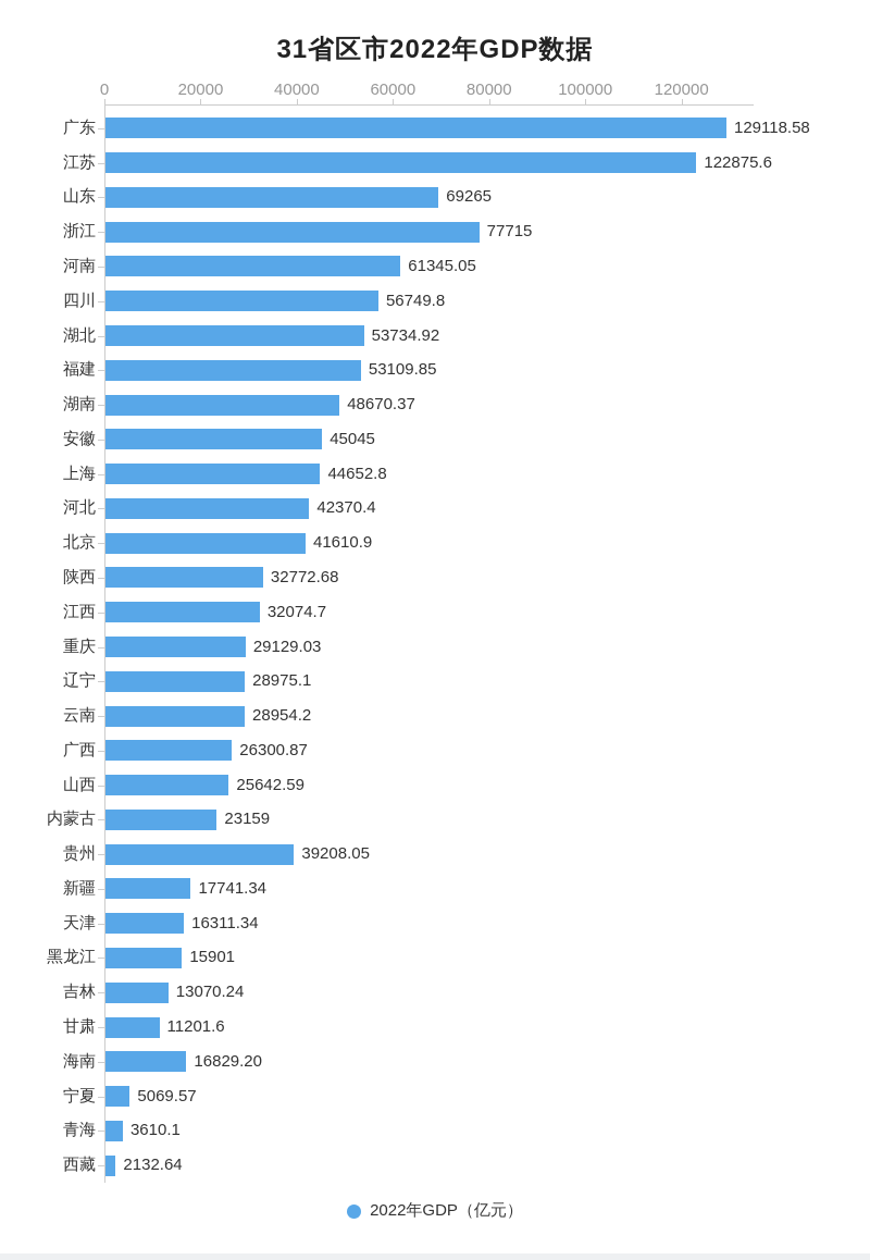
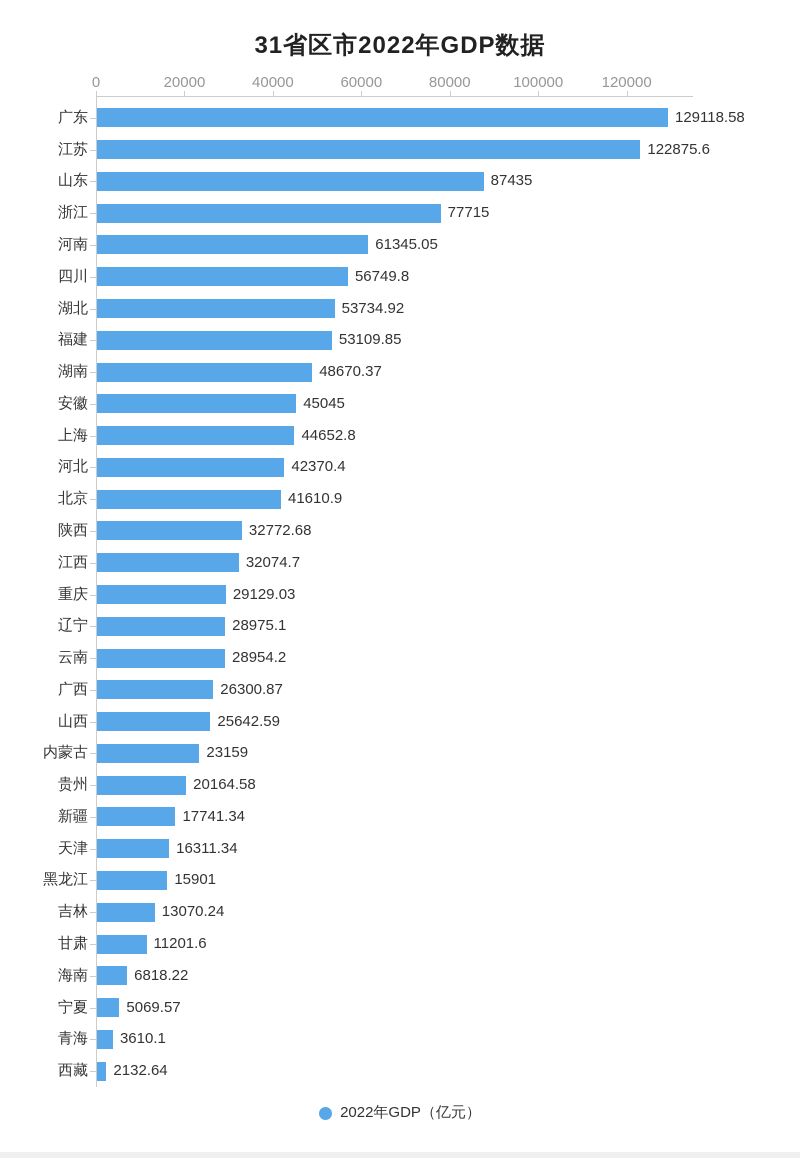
山东: 69265 -> 87435
贵州: 39208.05 -> 20164.58
海南: 16829.20 -> 6818.22
